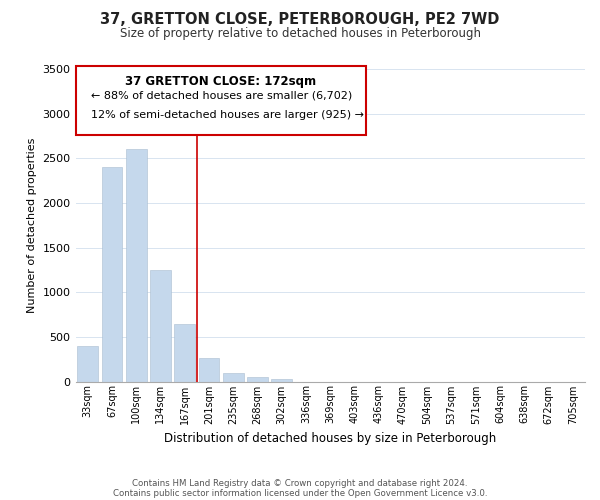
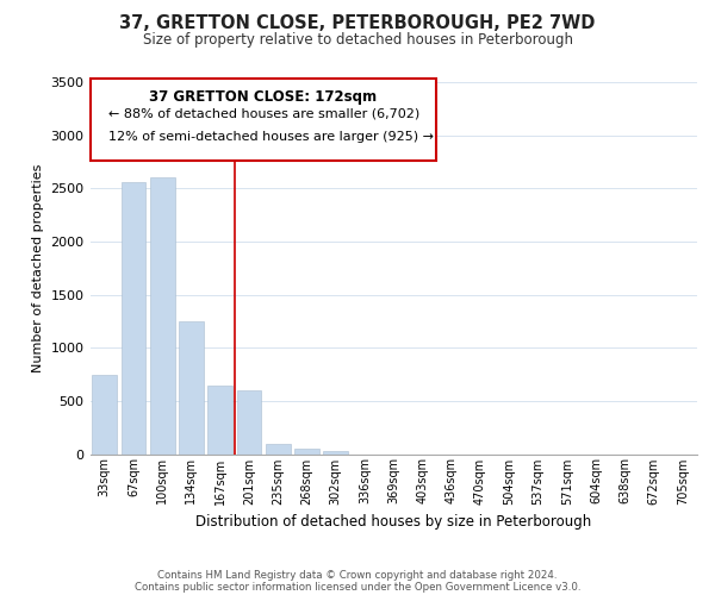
33sqm: 400 -> 740
67sqm: 2400 -> 2560
201sqm: 260 -> 600
